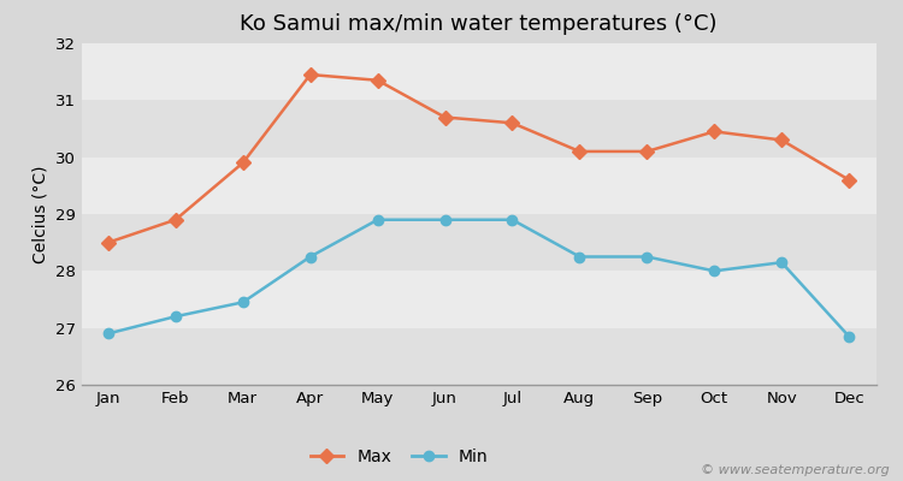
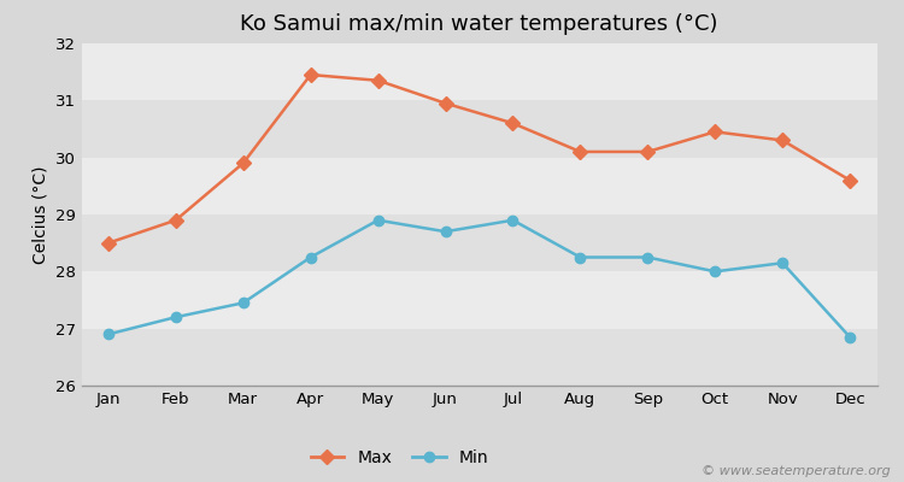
Max/Jun: 30.70 -> 30.95
Min/Jun: 28.90 -> 28.70
